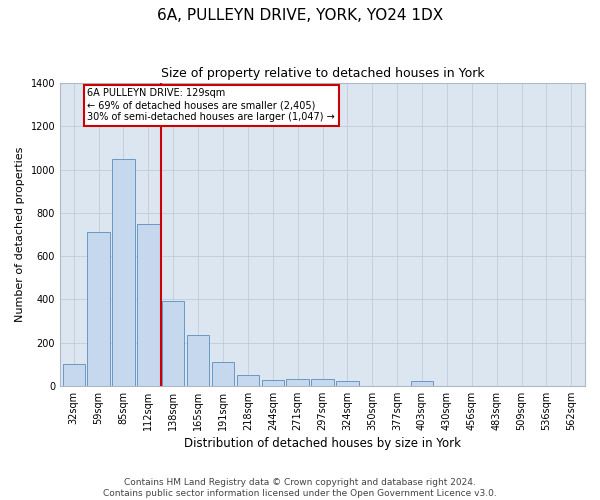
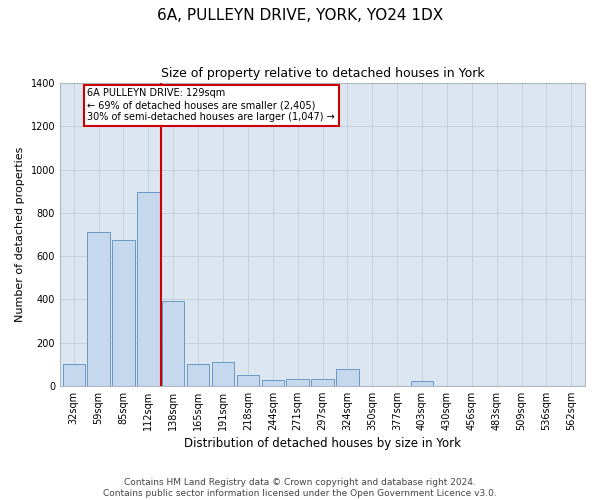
85sqm: 1050 -> 675
112sqm: 750 -> 895
165sqm: 235 -> 100
324sqm: 20 -> 80
